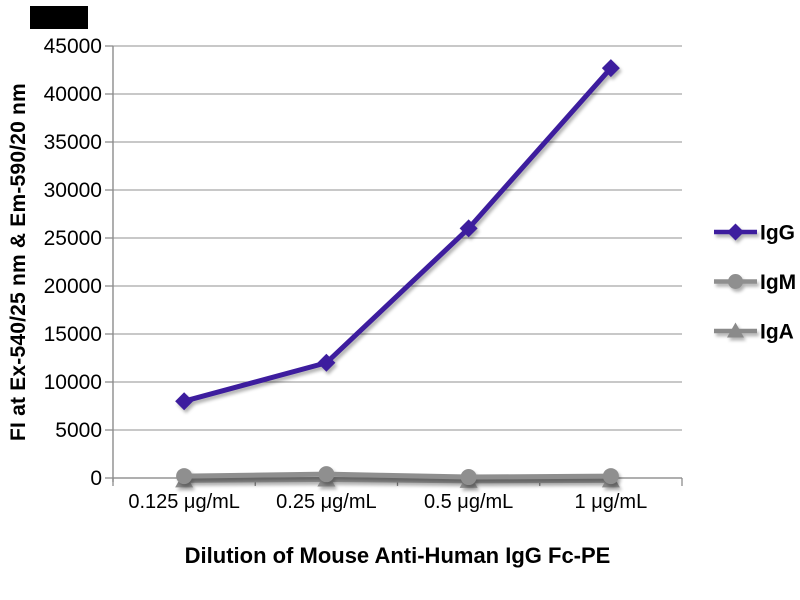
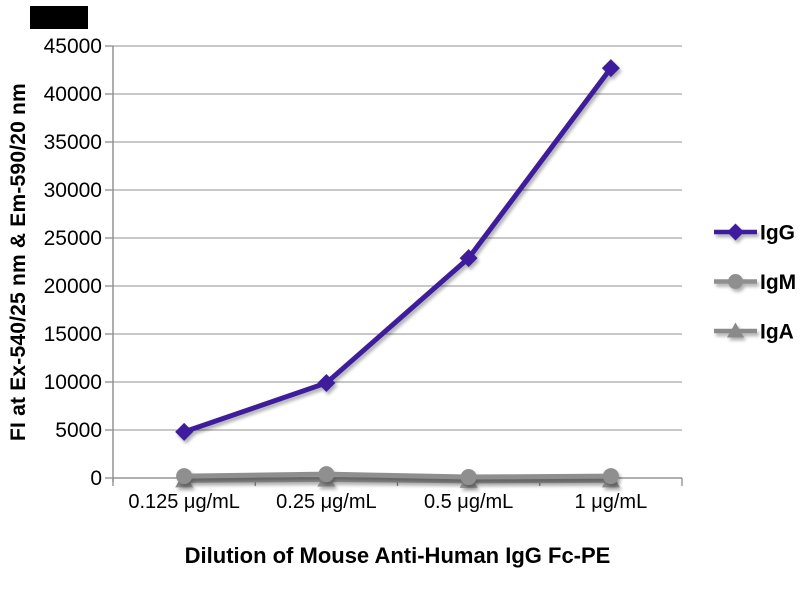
IgG/0.125 μg/mL: 8000 -> 5000
IgG/0.25 μg/mL: 12000 -> 10000
IgG/0.5 μg/mL: 26000 -> 23000
